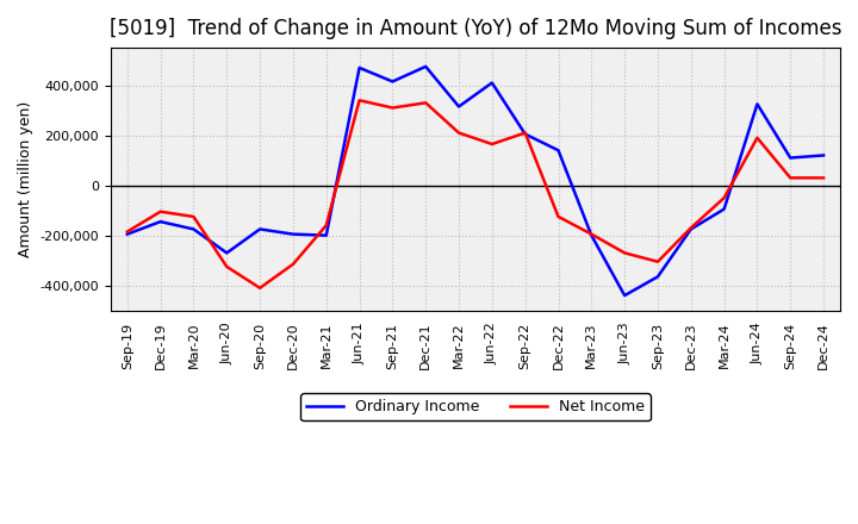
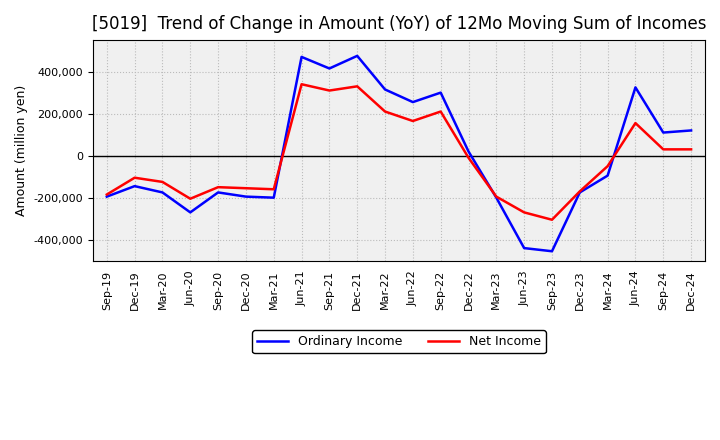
Net Income/Jun-20: -325,000 -> -205,000
Net Income/Sep-20: -410,000 -> -150,000
Net Income/Dec-20: -315,000 -> -155,000
Ordinary Income/Jun-22: 410,000 -> 255,000
Ordinary Income/Sep-22: 205,000 -> 300,000
Ordinary Income/Dec-22: 140,000 -> 20,000
Net Income/Dec-22: -125,000 -> -10,000
Ordinary Income/Sep-23: -365,000 -> -455,000
Net Income/Jun-24: 190,000 -> 155,000
